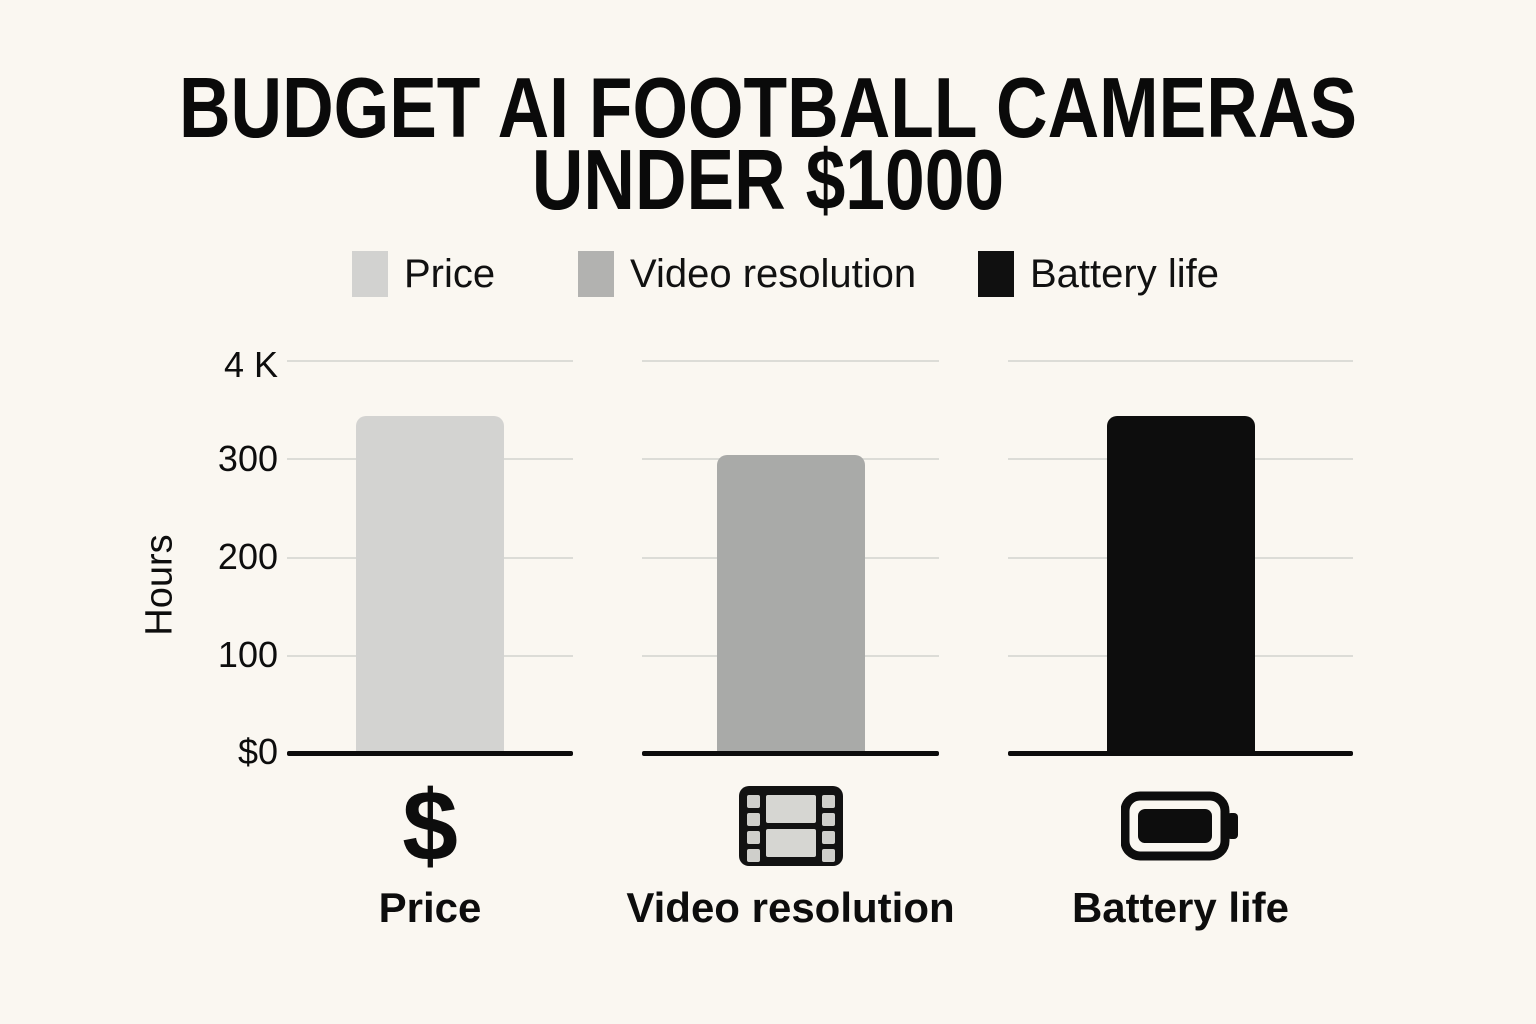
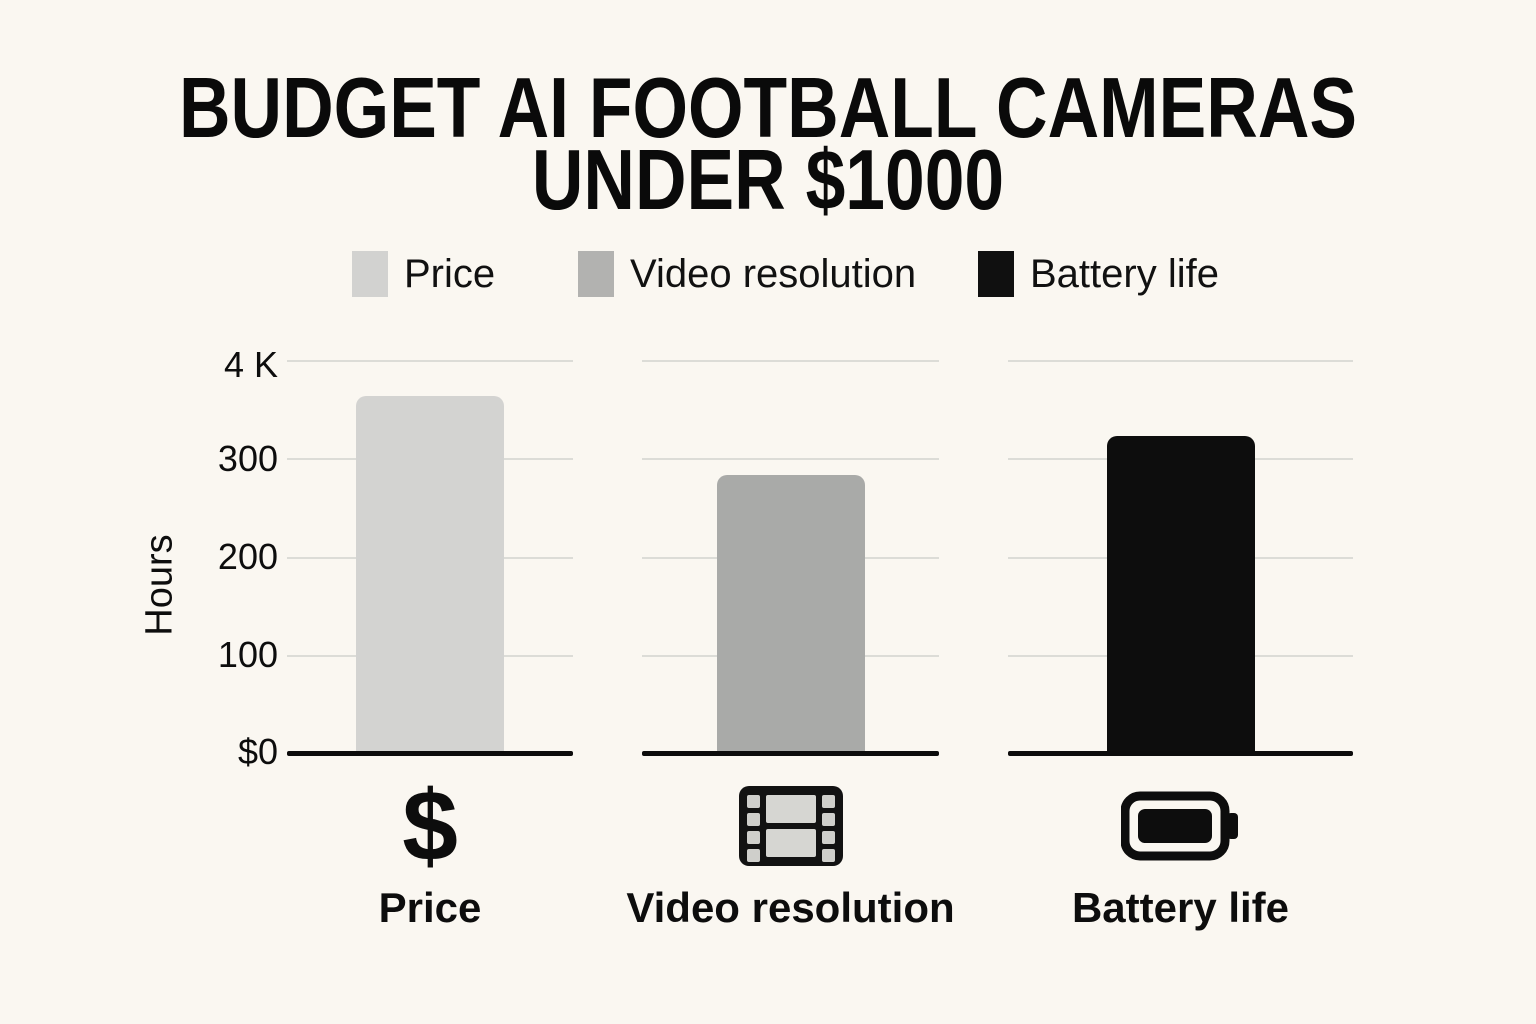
Price: 340 -> 360
Video resolution: 300 -> 280
Battery life: 340 -> 320
